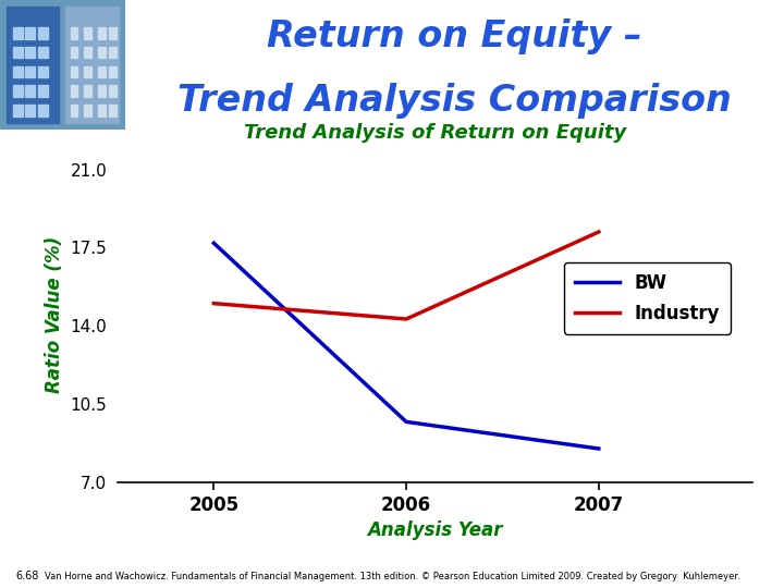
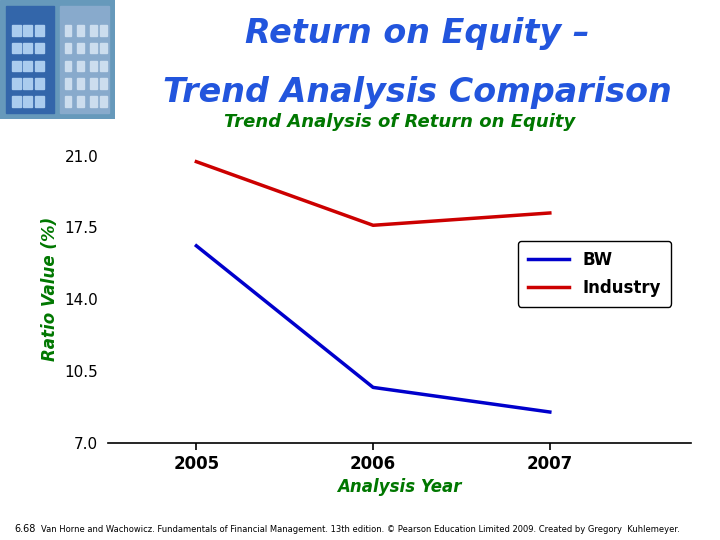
BW/2005: 17.7 -> 16.6
Industry/2005: 15.0 -> 20.7
Industry/2006: 14.3 -> 17.6
